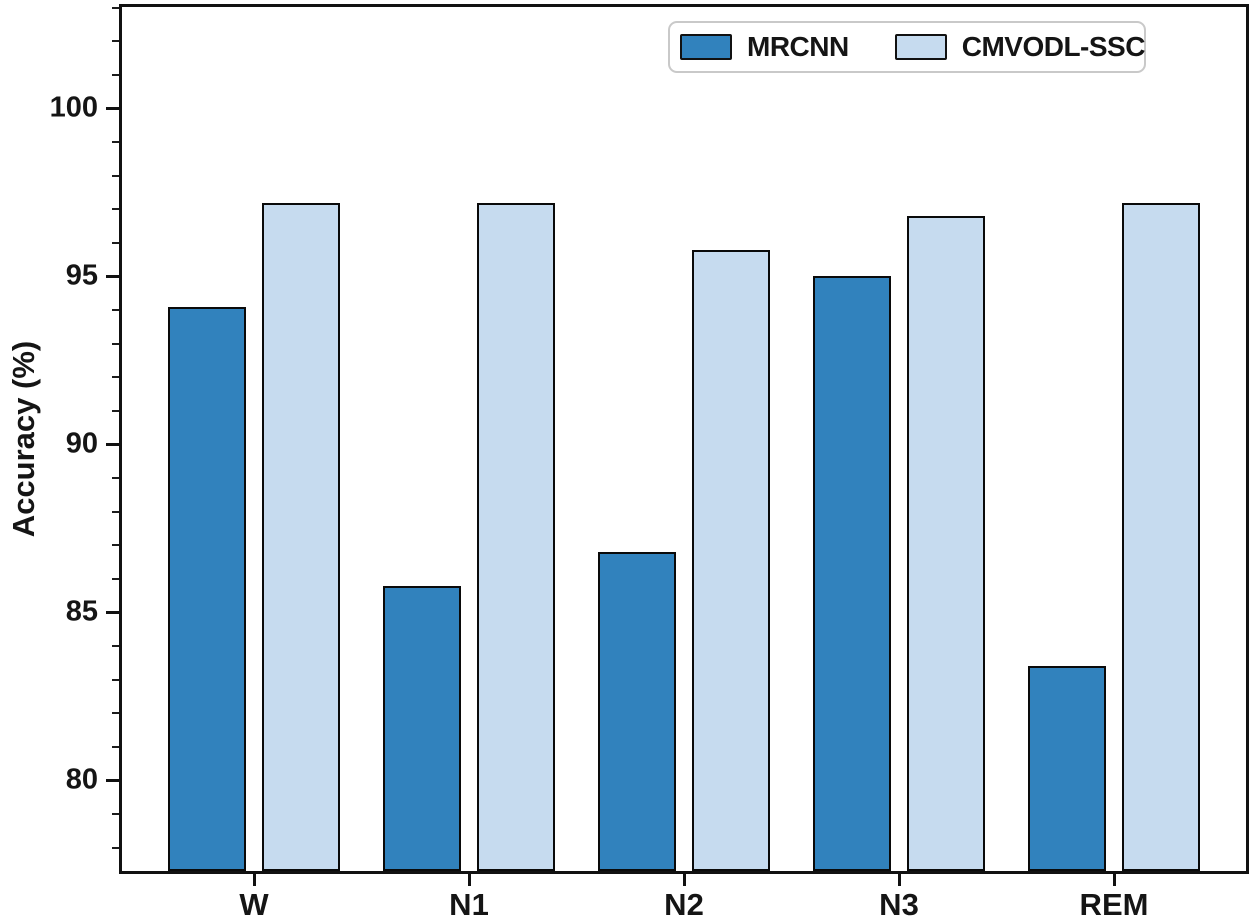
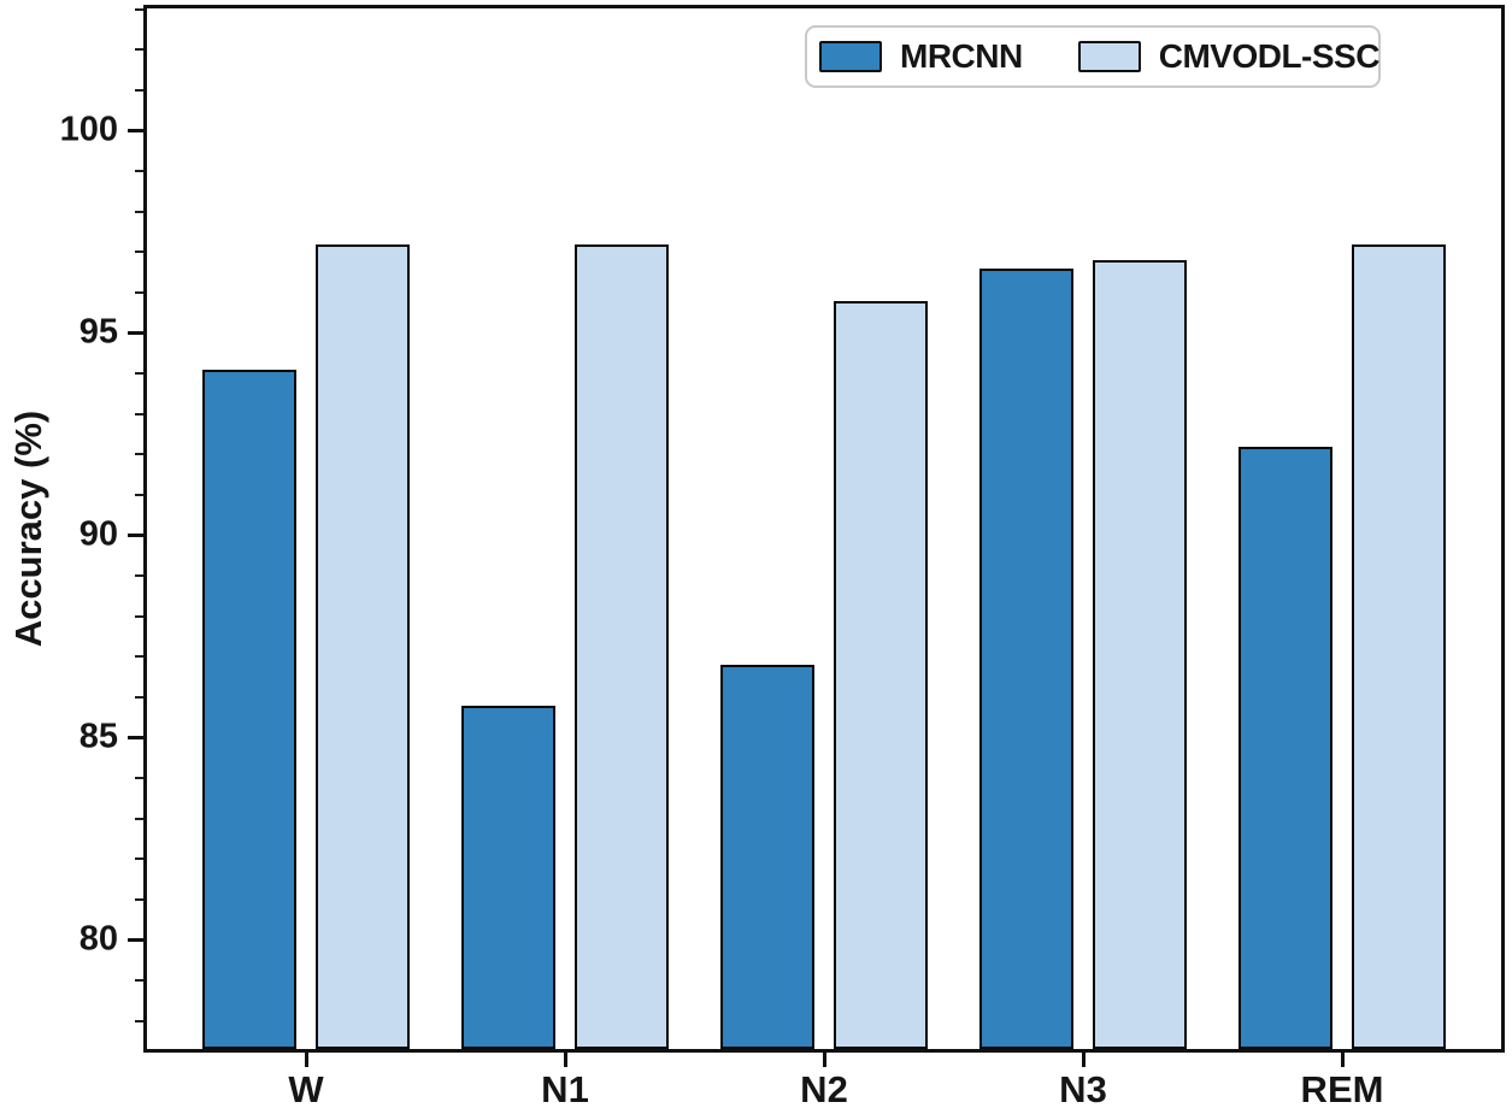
MRCNN/N3: 95.0 -> 96.6
MRCNN/REM: 83.4 -> 92.2
